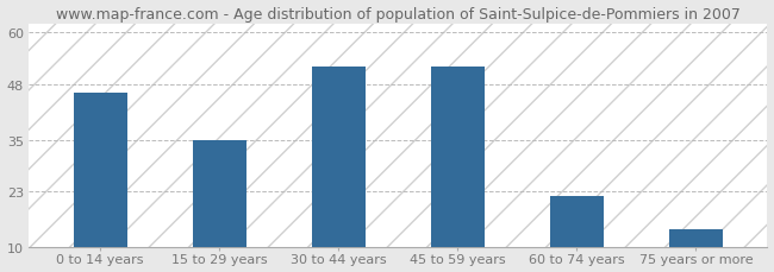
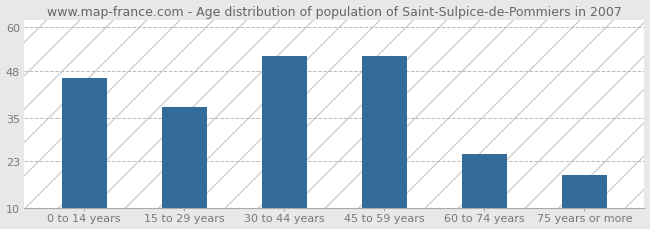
15 to 29 years: 35 -> 38
60 to 74 years: 22 -> 25
75 years or more: 14 -> 19
